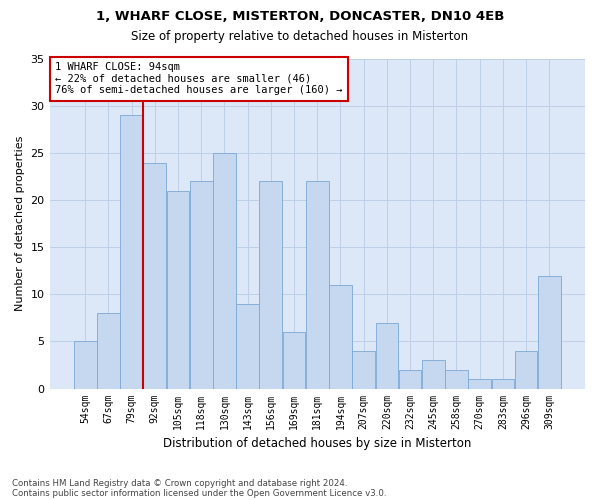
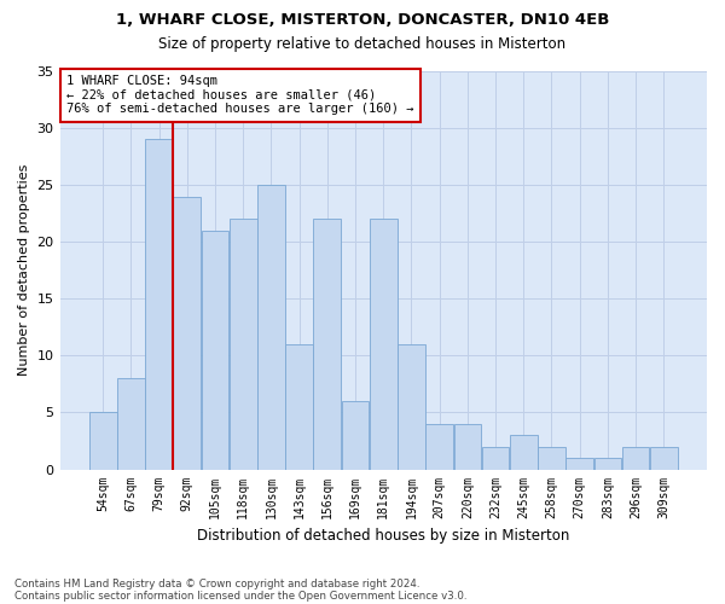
143sqm: 9 -> 11
220sqm: 7 -> 4
296sqm: 4 -> 2
309sqm: 12 -> 2
